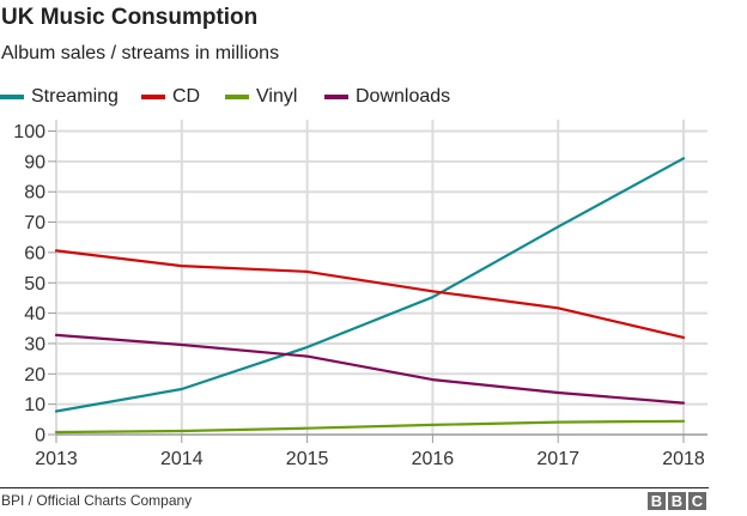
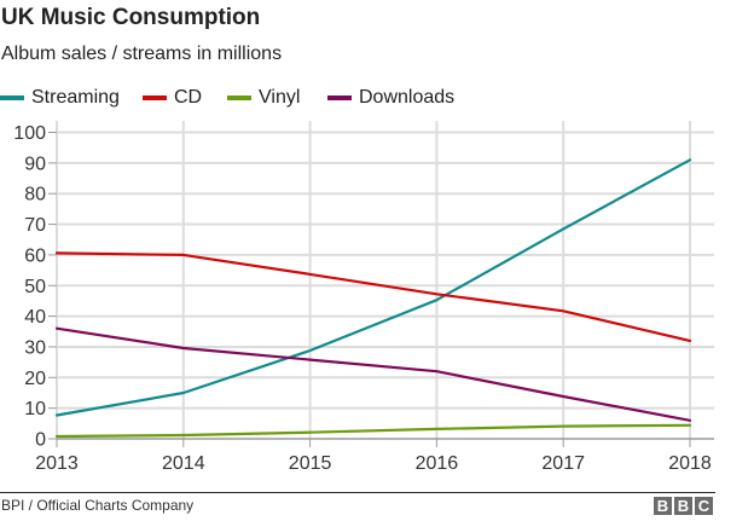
Downloads/2013: 33 -> 36
CD/2014: 56 -> 60
Downloads/2016: 18 -> 22
Downloads/2018: 10 -> 6
